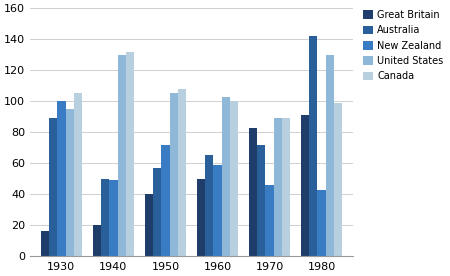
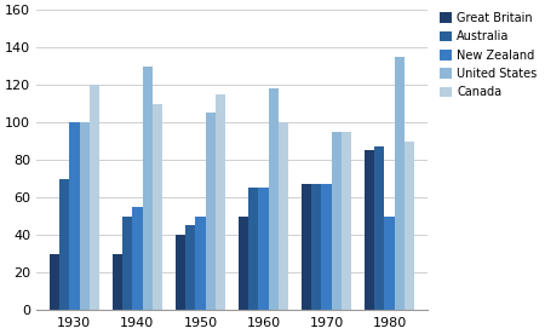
Great Britain/1930: 16 -> 30
Australia/1930: 89 -> 70
United States/1930: 95 -> 100
Canada/1930: 105 -> 120
Great Britain/1940: 20 -> 30
New Zealand/1940: 49 -> 55
Canada/1940: 132 -> 110
Australia/1950: 57 -> 45
New Zealand/1950: 72 -> 50
Canada/1950: 108 -> 115
New Zealand/1960: 59 -> 65
United States/1960: 103 -> 118
Great Britain/1970: 83 -> 67
Australia/1970: 72 -> 67
New Zealand/1970: 46 -> 67
United States/1970: 89 -> 95
Canada/1970: 89 -> 95
Great Britain/1980: 91 -> 85
Australia/1980: 142 -> 87
New Zealand/1980: 43 -> 50
United States/1980: 130 -> 135
Canada/1980: 99 -> 90
